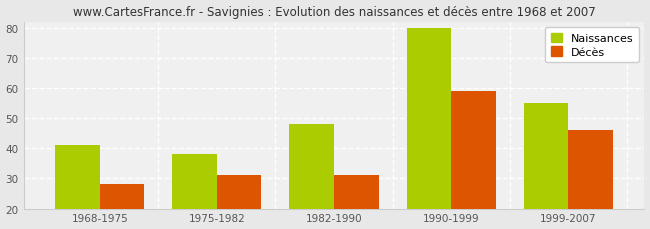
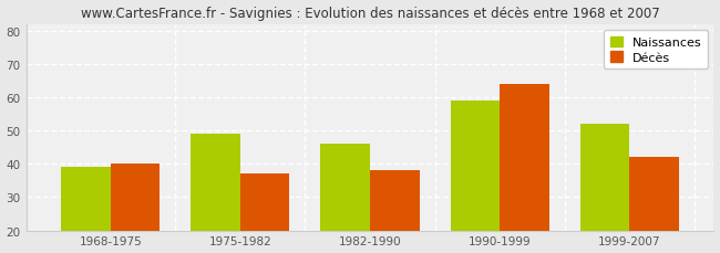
Naissances/1968-1975: 41 -> 39
Décès/1968-1975: 28 -> 40
Naissances/1975-1982: 38 -> 49
Décès/1975-1982: 31 -> 37
Naissances/1982-1990: 48 -> 46
Décès/1982-1990: 31 -> 38
Naissances/1990-1999: 80 -> 59
Décès/1990-1999: 59 -> 64
Naissances/1999-2007: 55 -> 52
Décès/1999-2007: 46 -> 42
